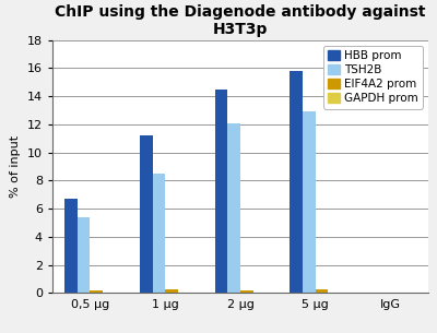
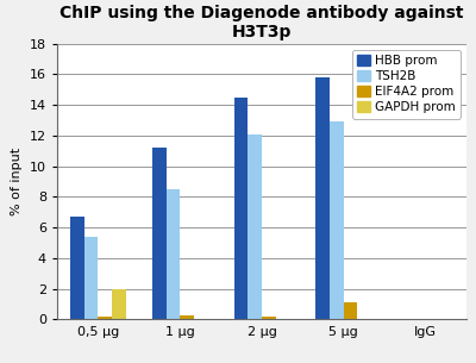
GAPDH prom/0,5 μg: 0.1 -> 2.0
EIF4A2 prom/5 μg: 0.2 -> 1.1
